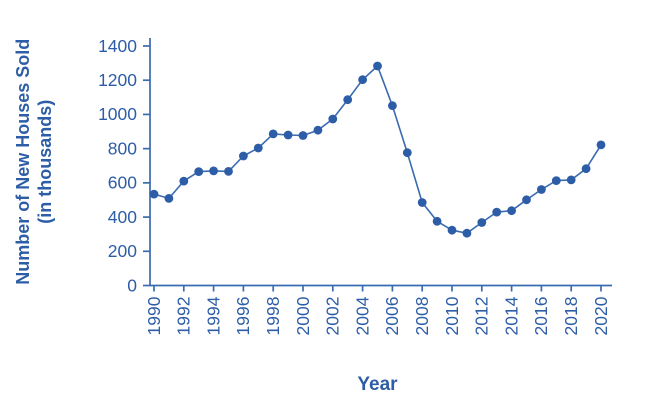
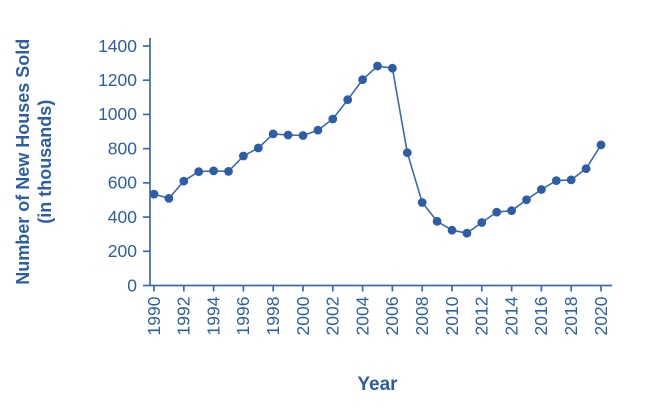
2006: 1050 -> 1270
